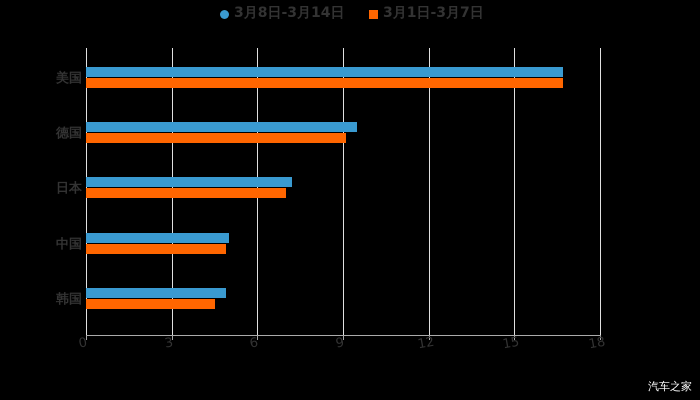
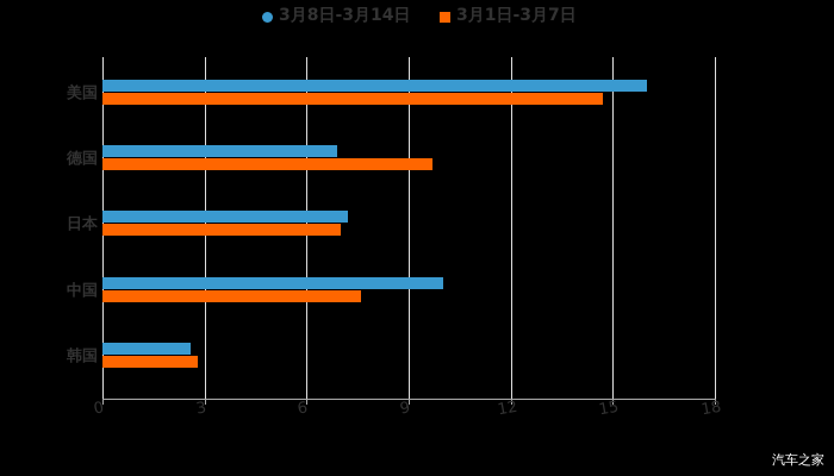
3月8日-3月14日/美国: 16.7 -> 16.0
3月1日-3月7日/美国: 16.7 -> 14.7
3月8日-3月14日/德国: 9.5 -> 6.9
3月1日-3月7日/德国: 9.1 -> 9.7
3月8日-3月14日/中国: 5.0 -> 10.0
3月1日-3月7日/中国: 4.9 -> 7.6
3月8日-3月14日/韩国: 4.9 -> 2.6
3月1日-3月7日/韩国: 4.5 -> 2.8
